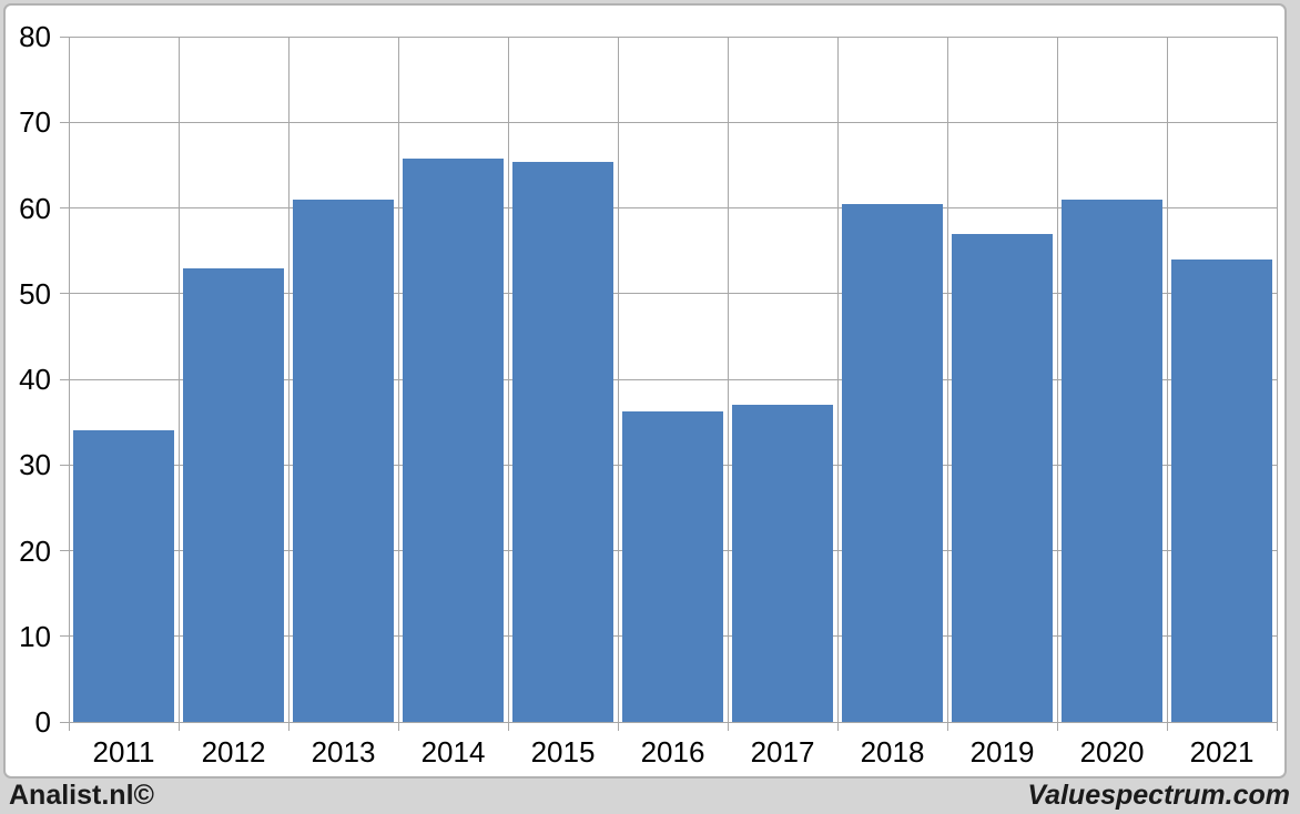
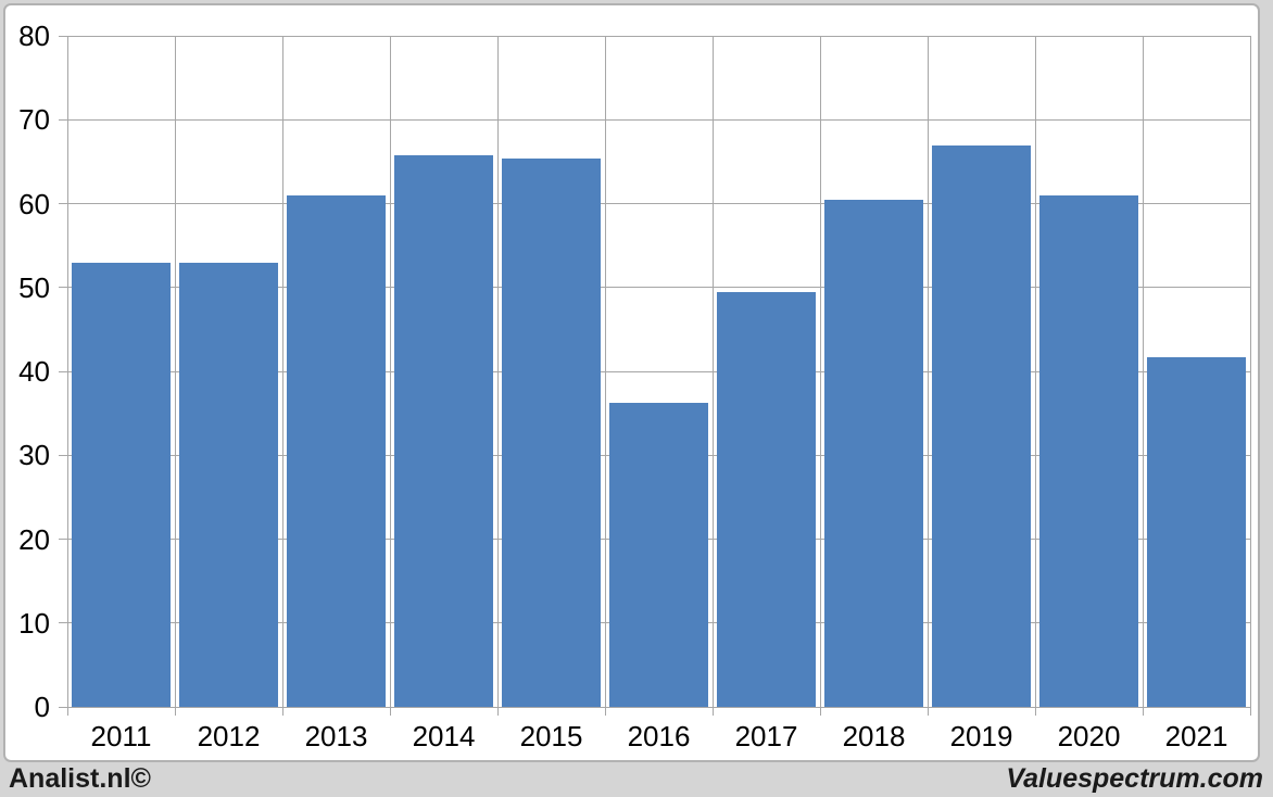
2011: 34 -> 53
2017: 37 -> 49
2019: 57 -> 67
2021: 54 -> 42
